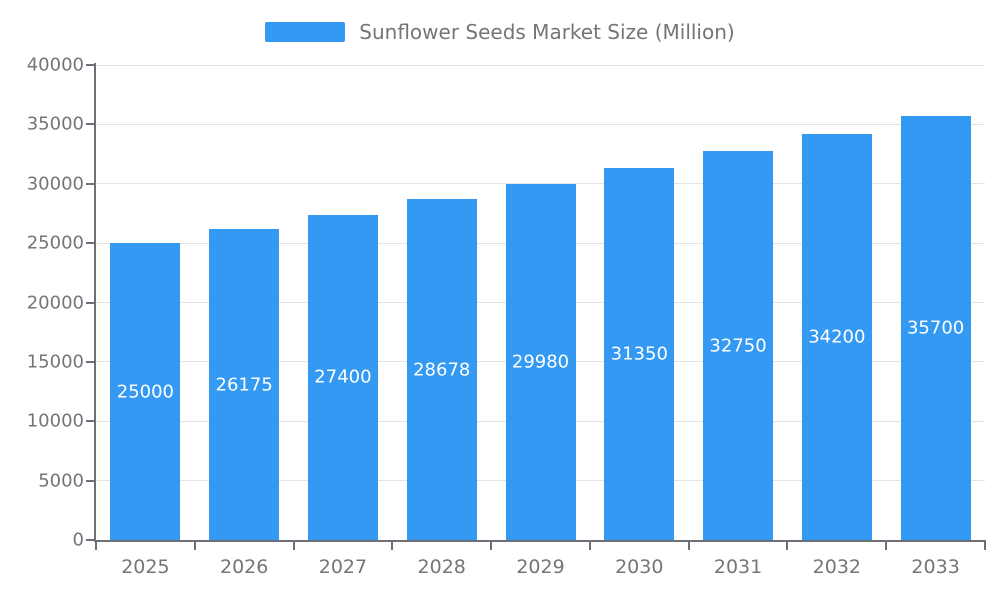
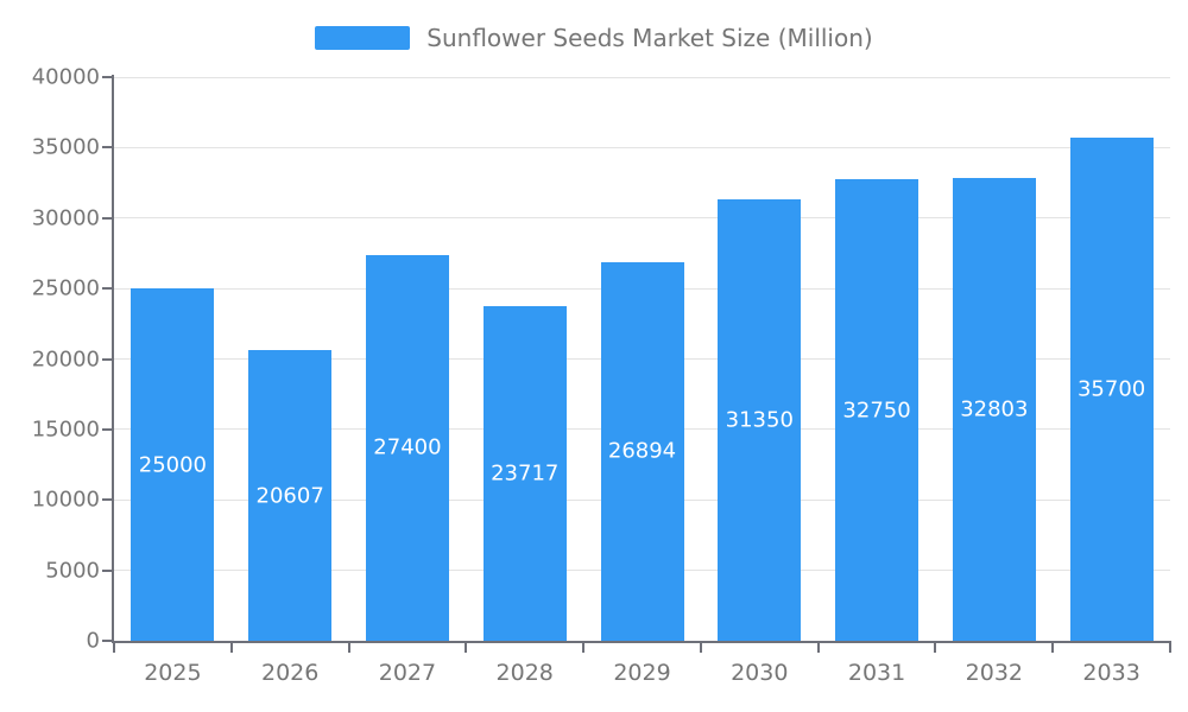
2026: 26175 -> 20607
2028: 28678 -> 23717
2029: 29980 -> 26894
2032: 34200 -> 32803
